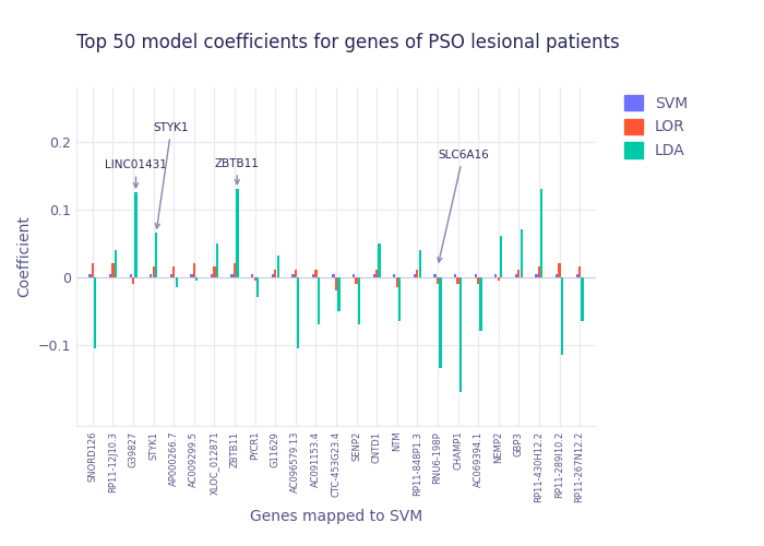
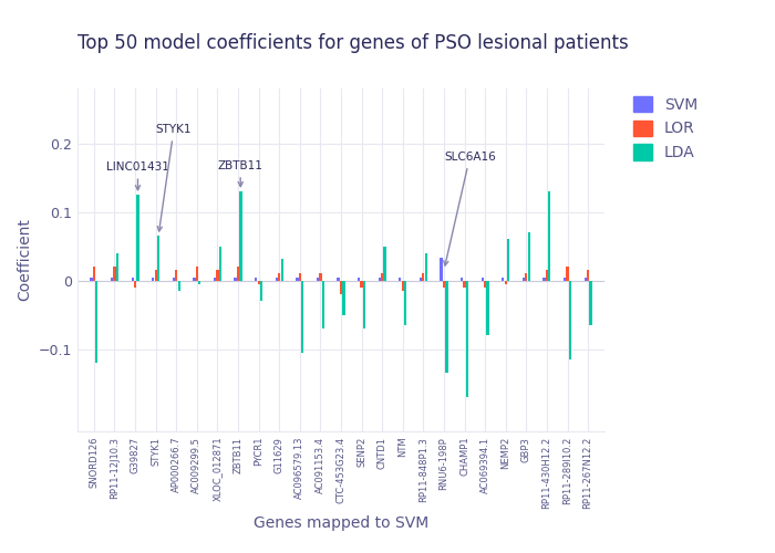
LDA/SNORD126: -0.105 -> -0.120
SVM/RNU6-198P: 0.005 -> 0.034
